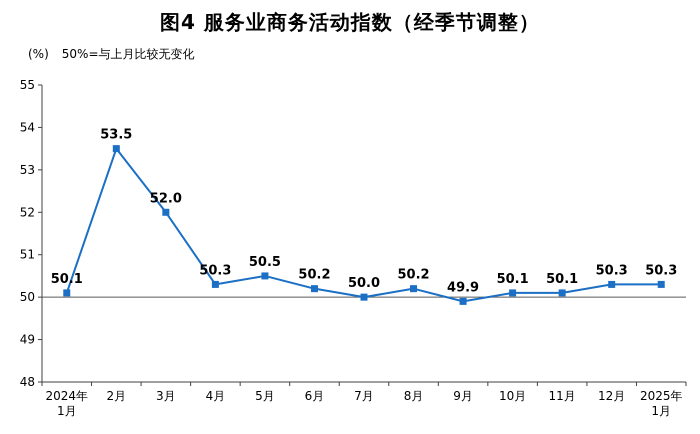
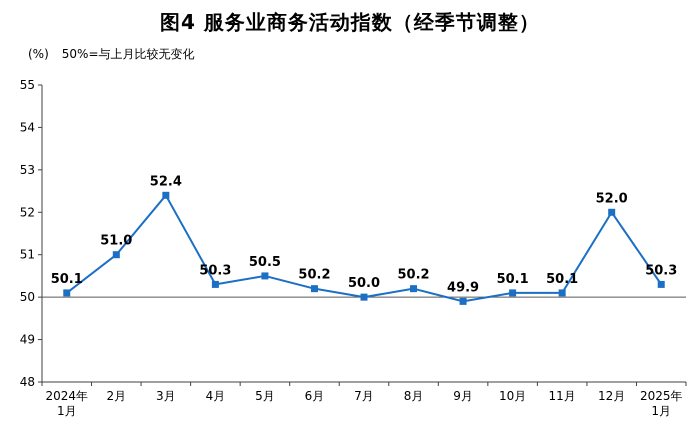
2月: 53.5 -> 51.0
3月: 52.0 -> 52.4
12月: 50.3 -> 52.0
